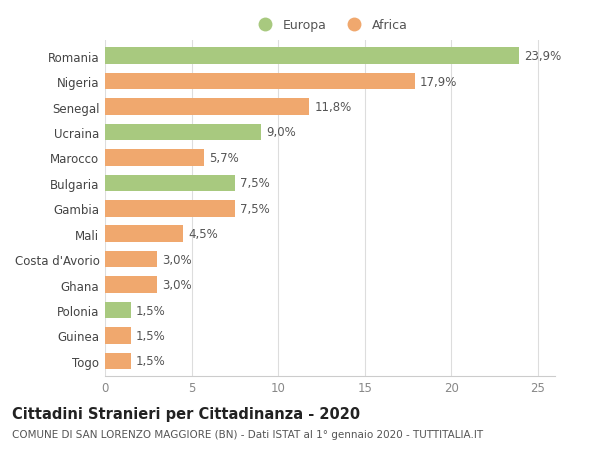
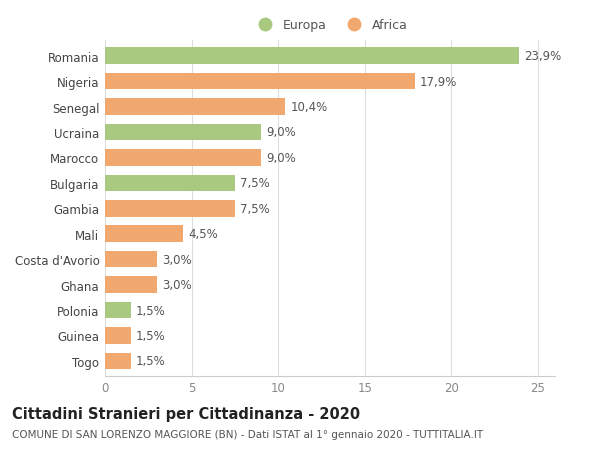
Senegal: 11,8% -> 10,4%
Marocco: 5,7% -> 9,0%
